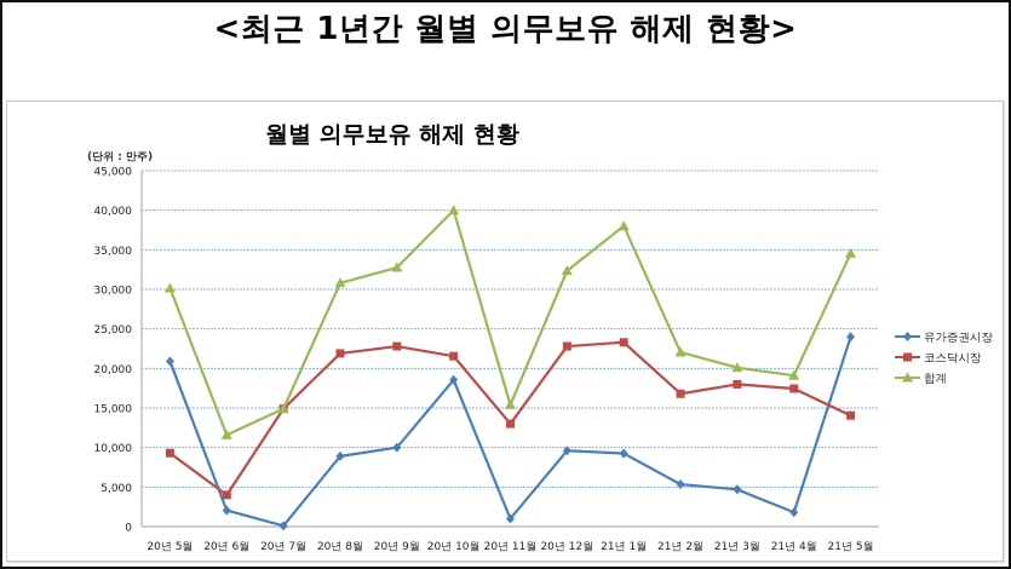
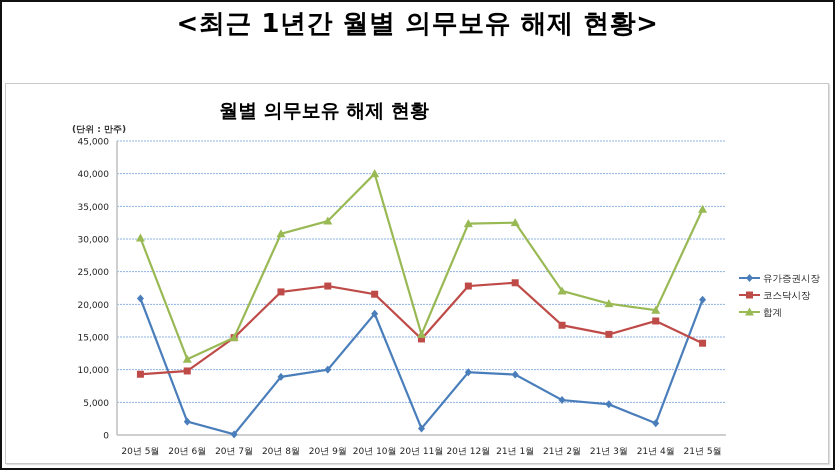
코스닥시장/20년 6월: 4000 -> 10000
코스닥시장/20년 11월: 13000 -> 15000
합계/21년 1월: 38000 -> 32000
코스닥시장/21년 3월: 18000 -> 15000
유가증권시장/21년 5월: 24000 -> 21000
